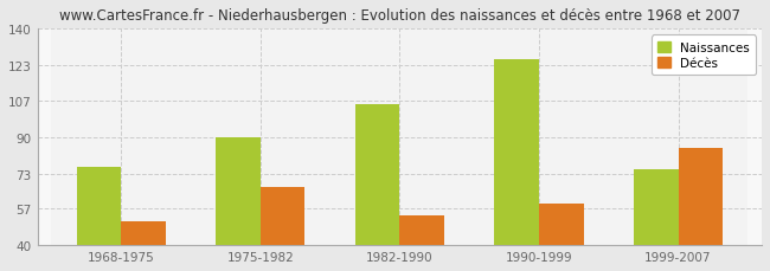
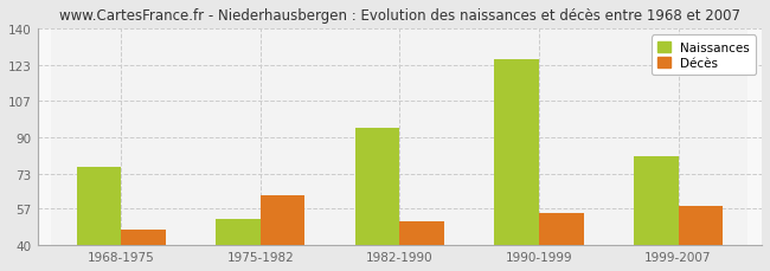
Décès/1968-1975: 51 -> 47
Naissances/1975-1982: 90 -> 52
Décès/1975-1982: 67 -> 63
Naissances/1982-1990: 105 -> 94
Décès/1982-1990: 54 -> 51
Décès/1990-1999: 59 -> 55
Naissances/1999-2007: 75 -> 81
Décès/1999-2007: 85 -> 58
